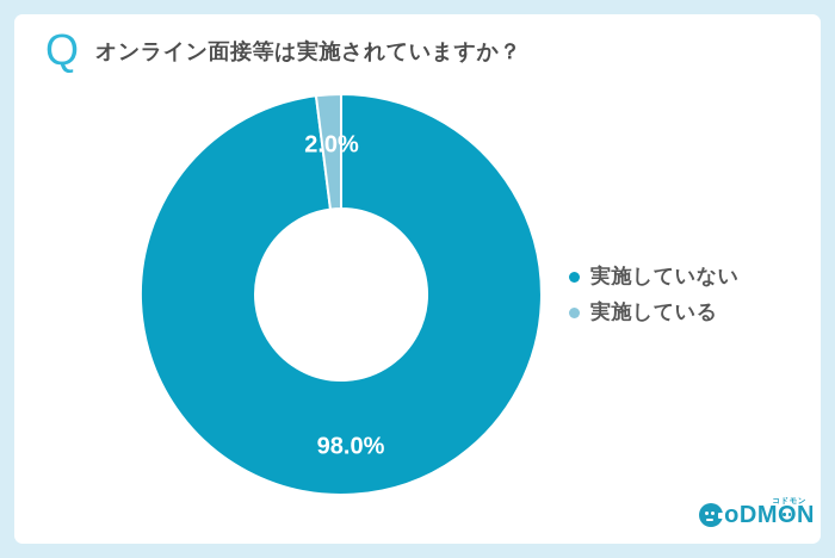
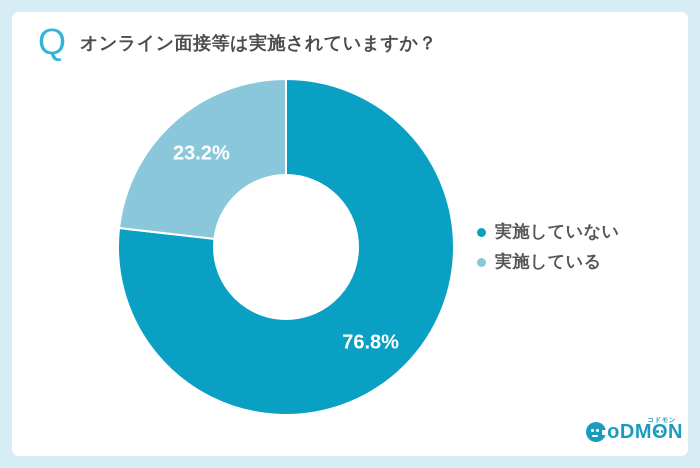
実施していない: 98.0% -> 76.8%
実施している: 2.0% -> 23.2%
